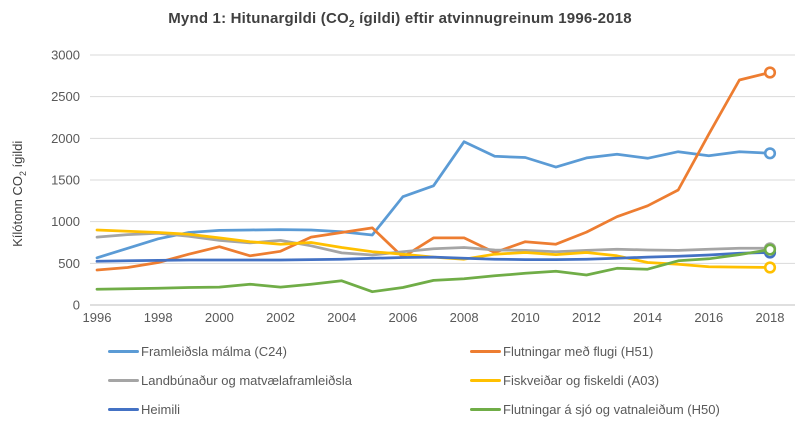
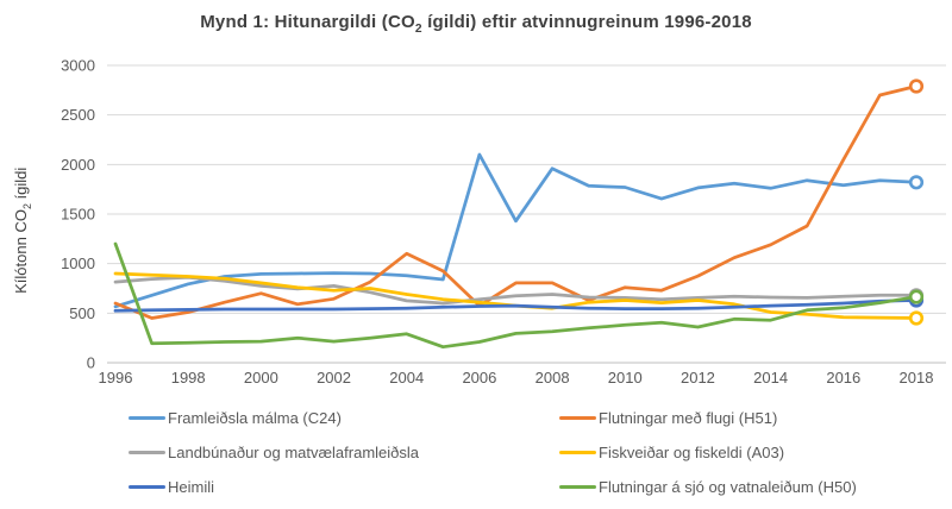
Flutningar með flugi (H51)/1996: 400 -> 600
Flutningar á sjó og vatnaleiðum (H50)/1996: 200 -> 1200
Flutningar með flugi (H51)/2004: 900 -> 1100
Framleiðsla málma (C24)/2006: 1300 -> 2100
